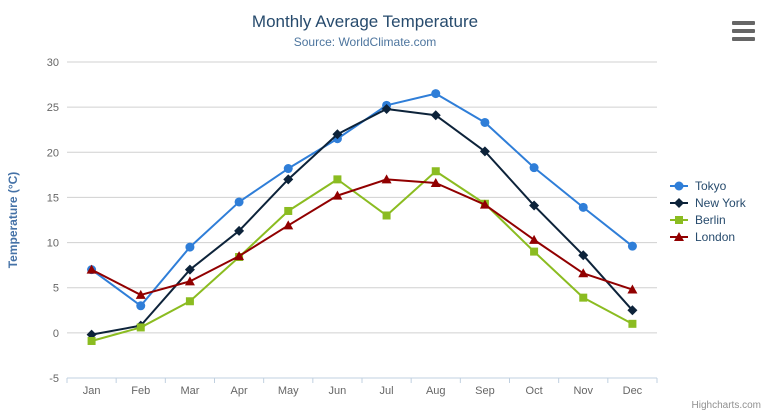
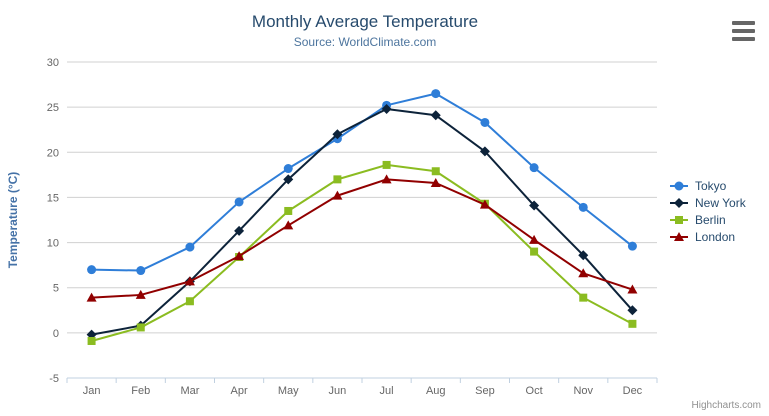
London/Jan: 7 -> 4
Tokyo/Feb: 3 -> 7
New York/Mar: 7 -> 6
Berlin/Jul: 13 -> 19
